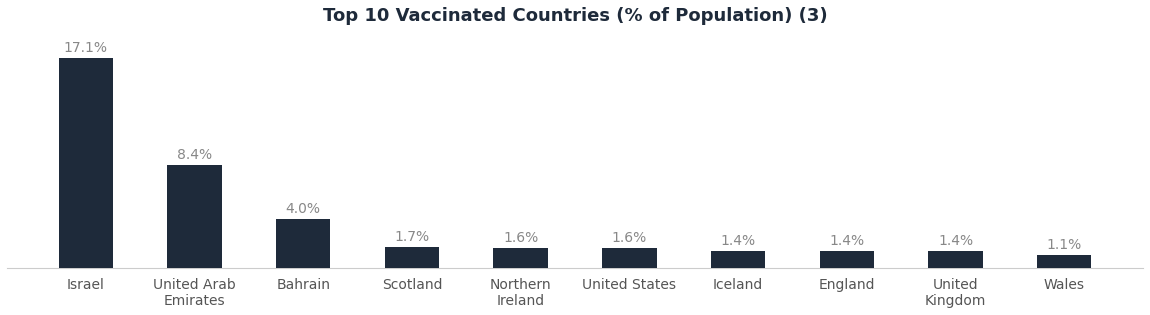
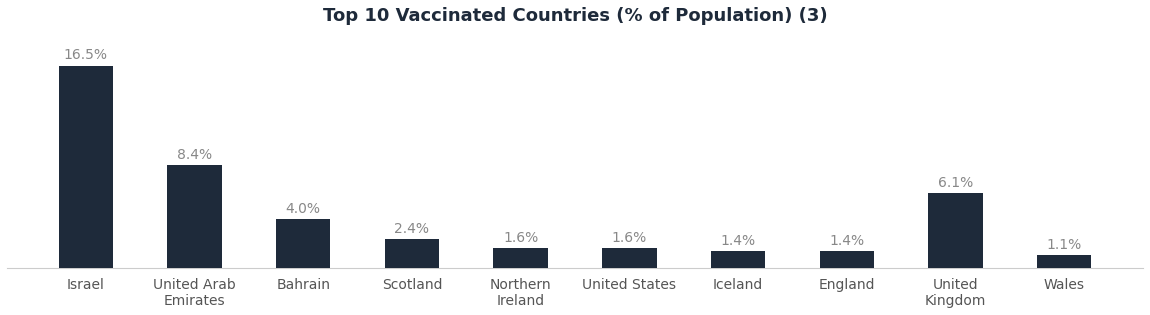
Israel: 17.1% -> 16.5%
Scotland: 1.7% -> 2.4%
United Kingdom: 1.4% -> 6.1%
